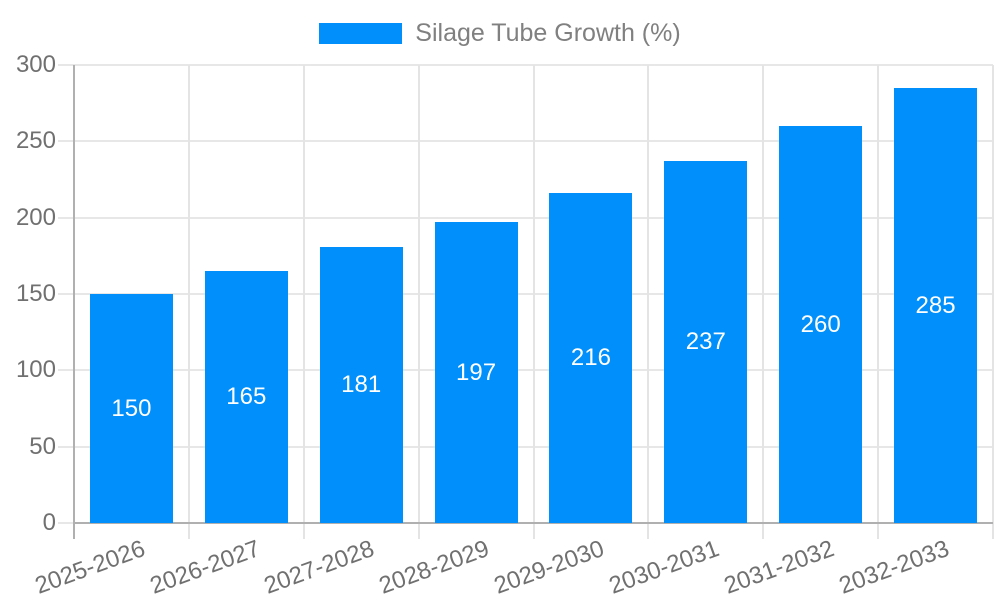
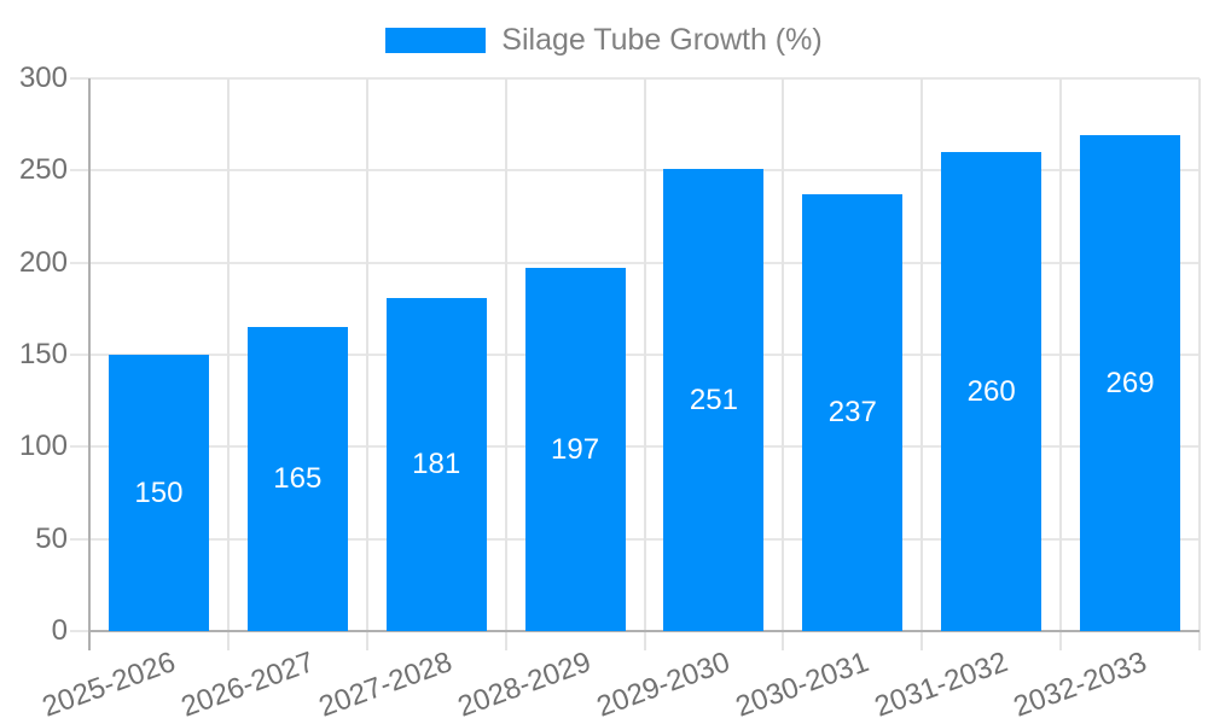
2029-2030: 216 -> 251
2032-2033: 285 -> 269
